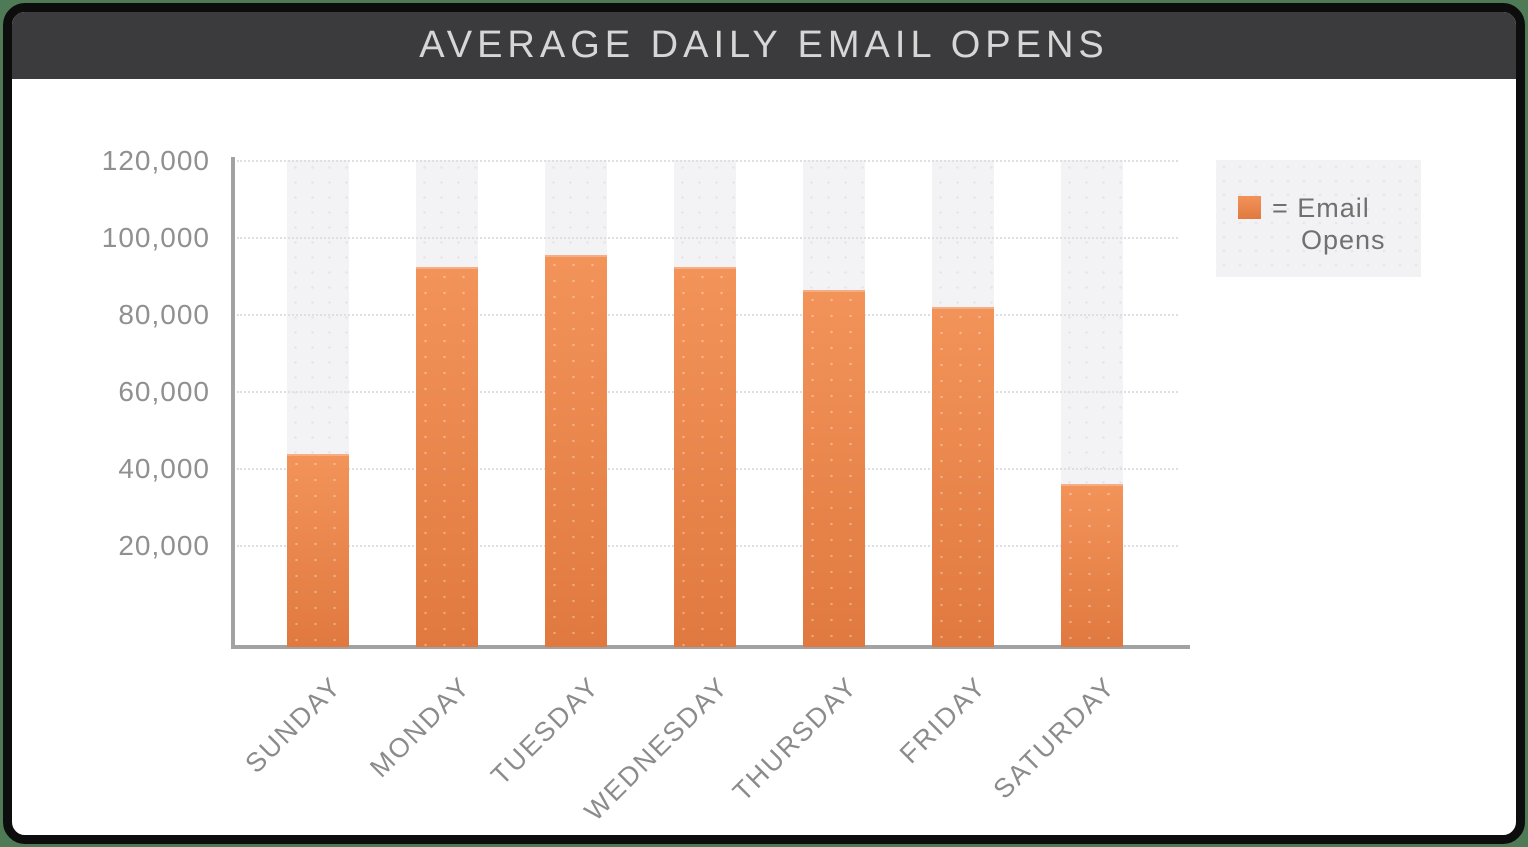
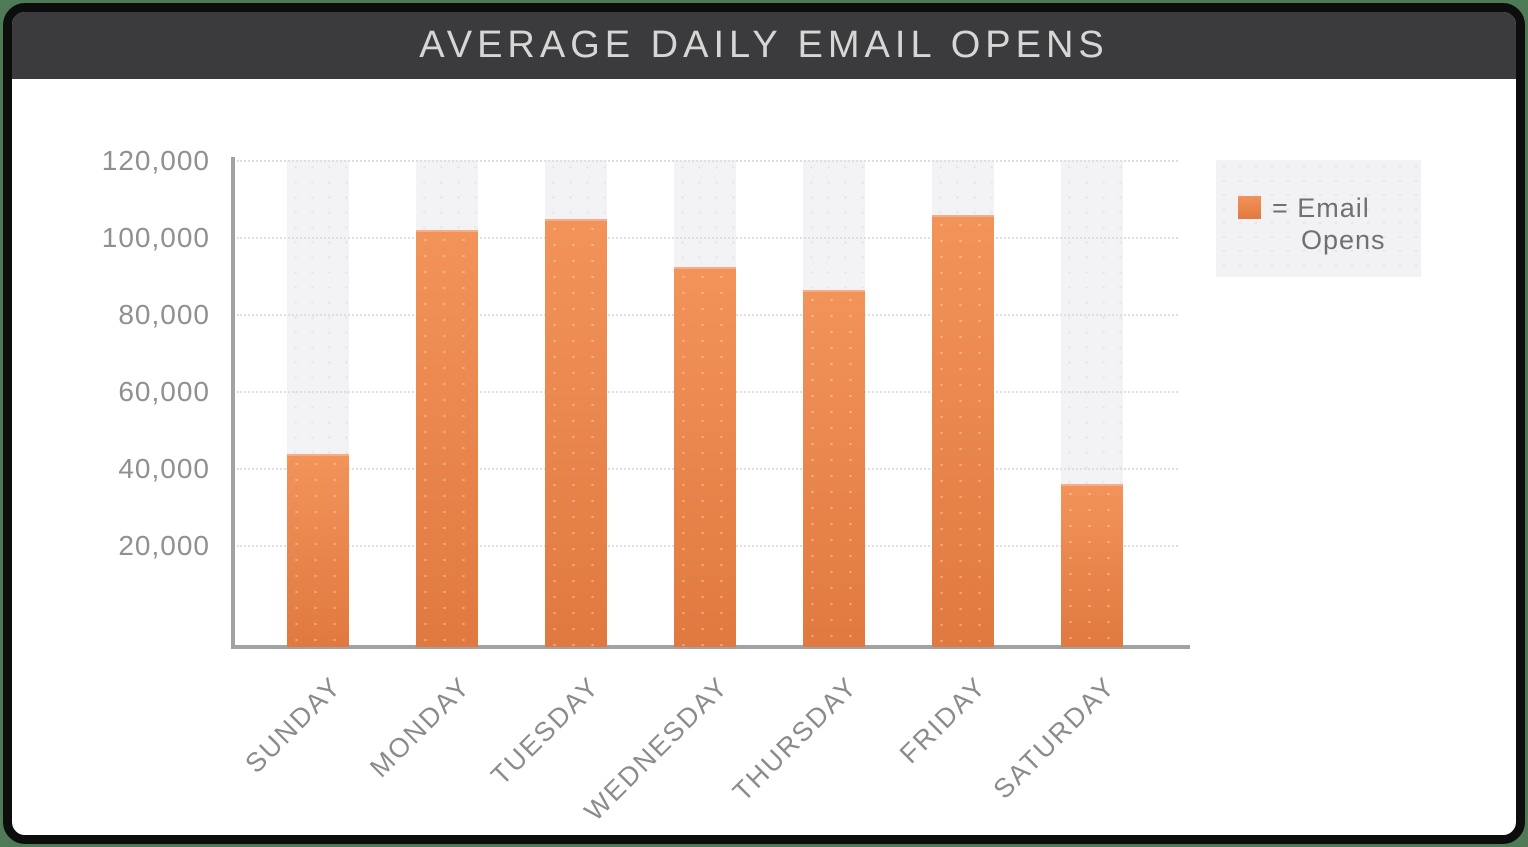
MONDAY: 92000 -> 102000
TUESDAY: 96000 -> 105000
FRIDAY: 82000 -> 106000
